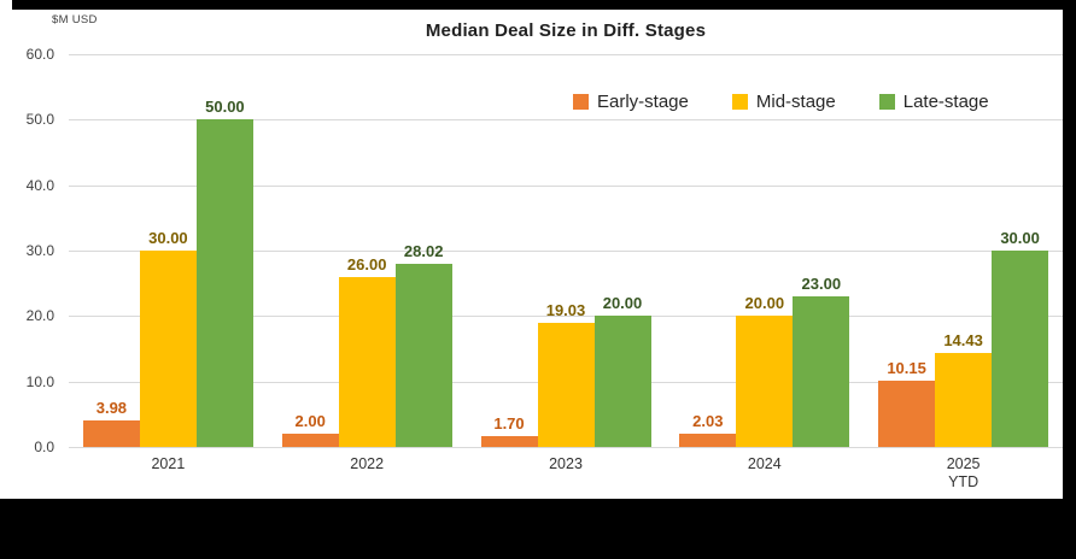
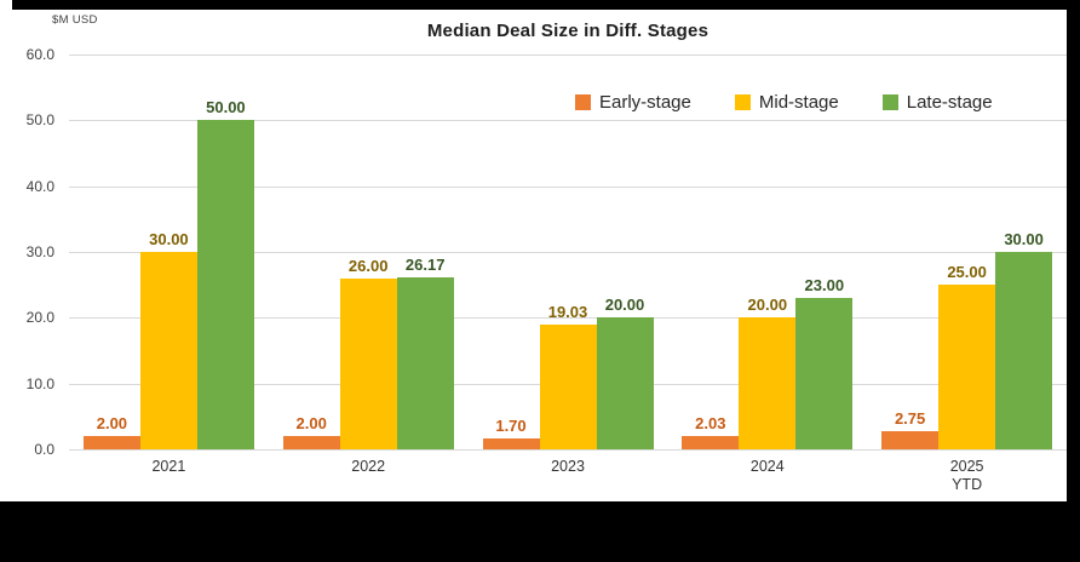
Early-stage/2021: 3.98 -> 2.00
Late-stage/2022: 28.02 -> 26.17
Early-stage/2025 YTD: 10.15 -> 2.75
Mid-stage/2025 YTD: 14.43 -> 25.00
